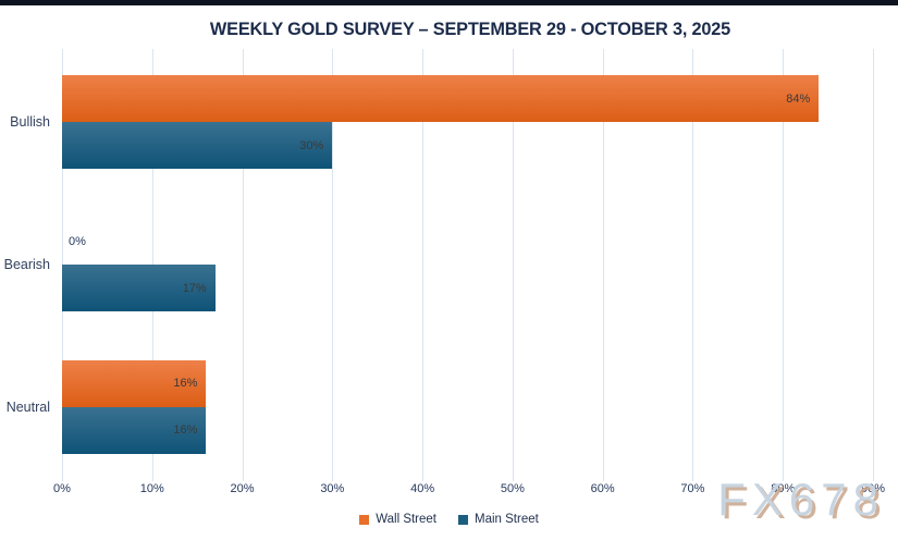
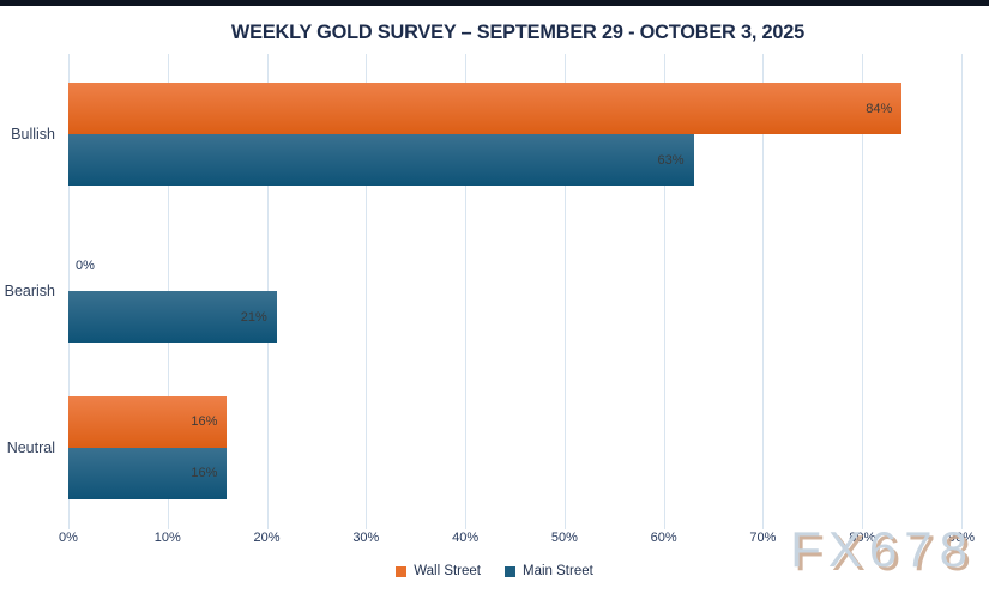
Main Street/Bullish: 30% -> 63%
Main Street/Bearish: 17% -> 21%
